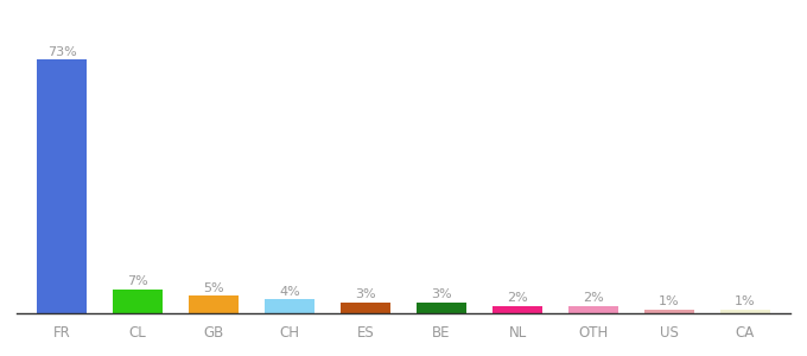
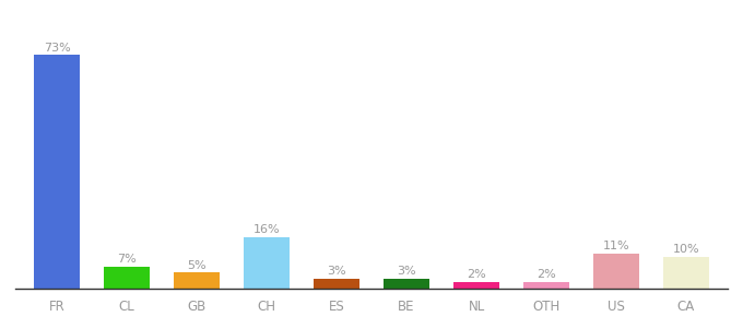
CH: 4% -> 16%
US: 1% -> 11%
CA: 1% -> 10%
